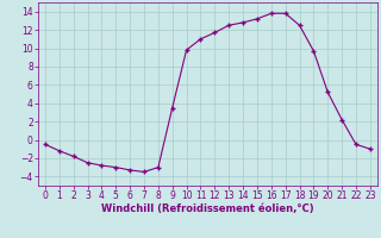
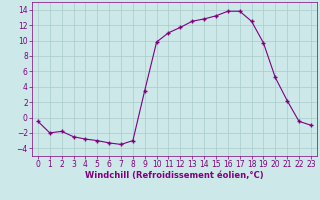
1: -1.2 -> -2.0
